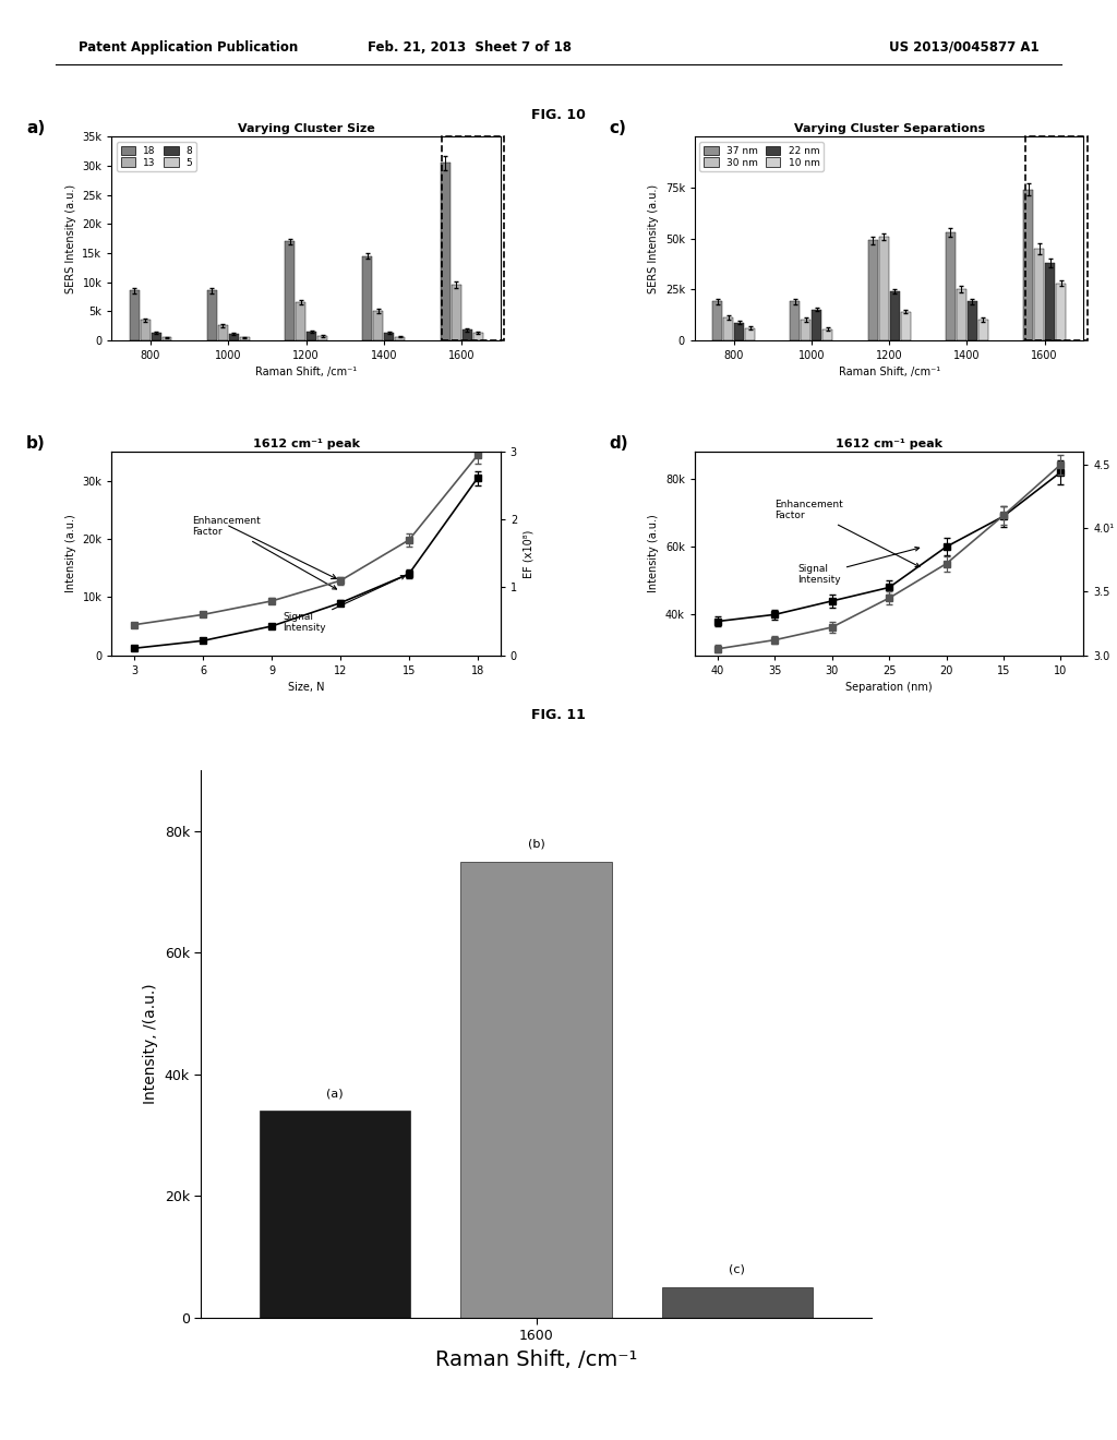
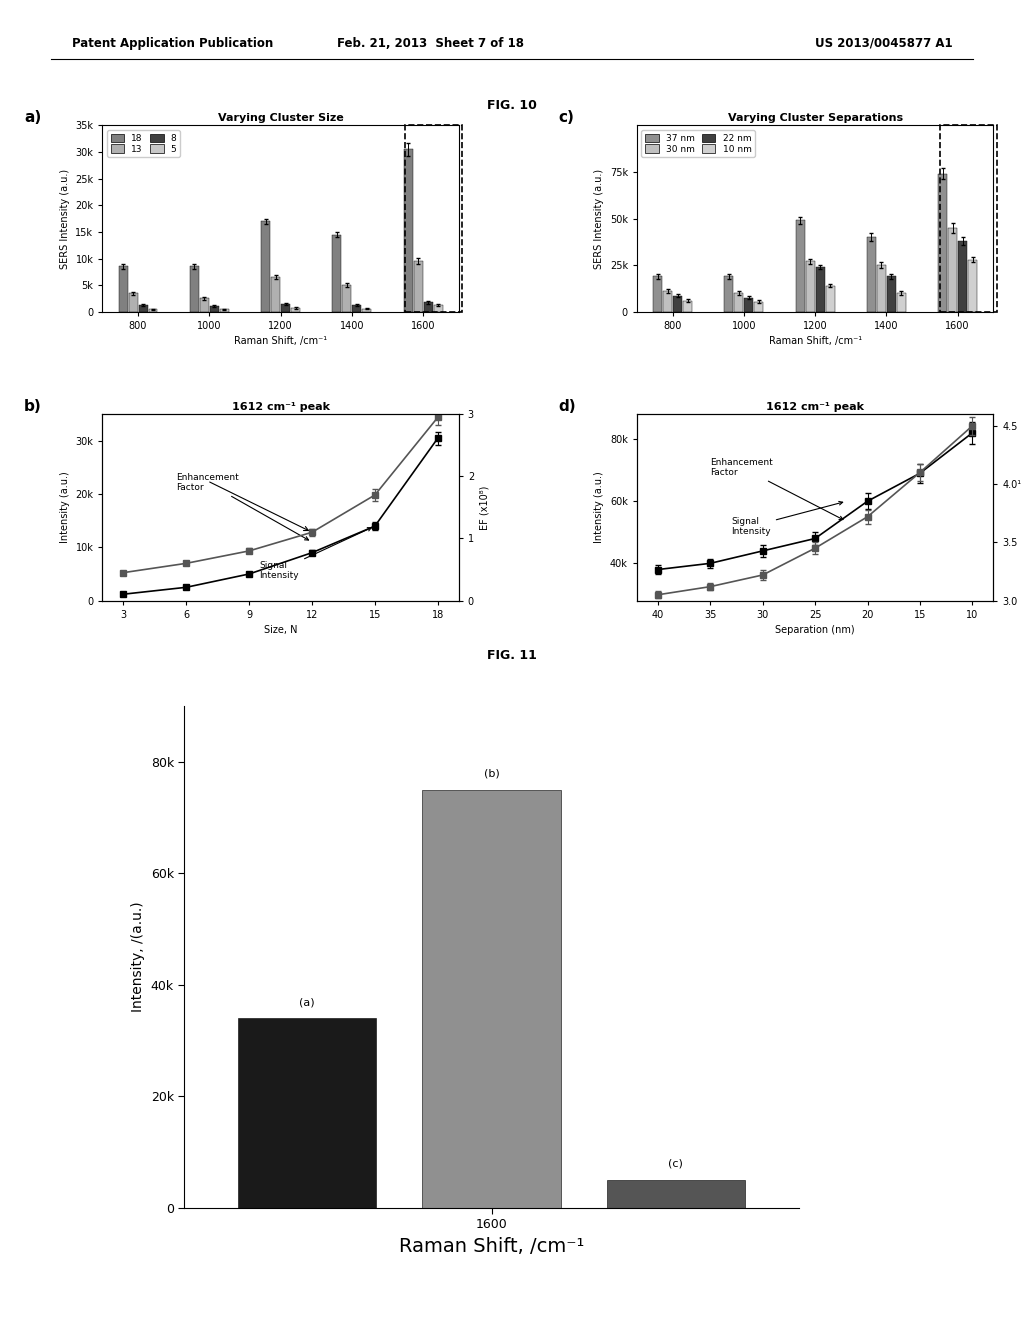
Varying Cluster Separations/22 nm/1000: 15k -> 8k
Varying Cluster Separations/30 nm/1200: 51k -> 27k
Varying Cluster Separations/37 nm/1400: 53k -> 40k
